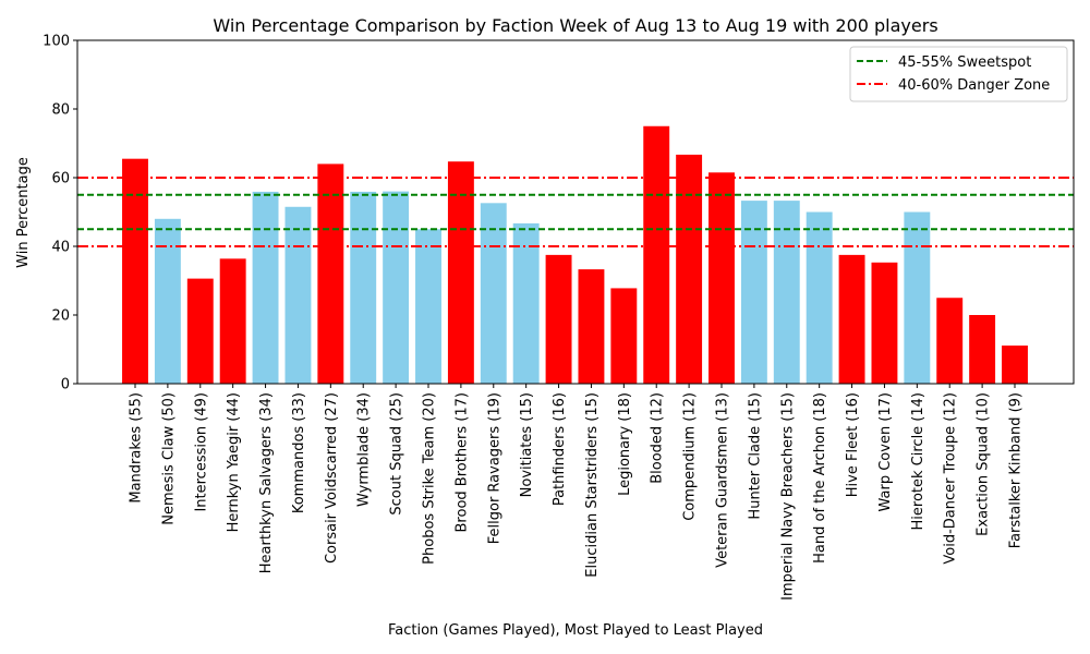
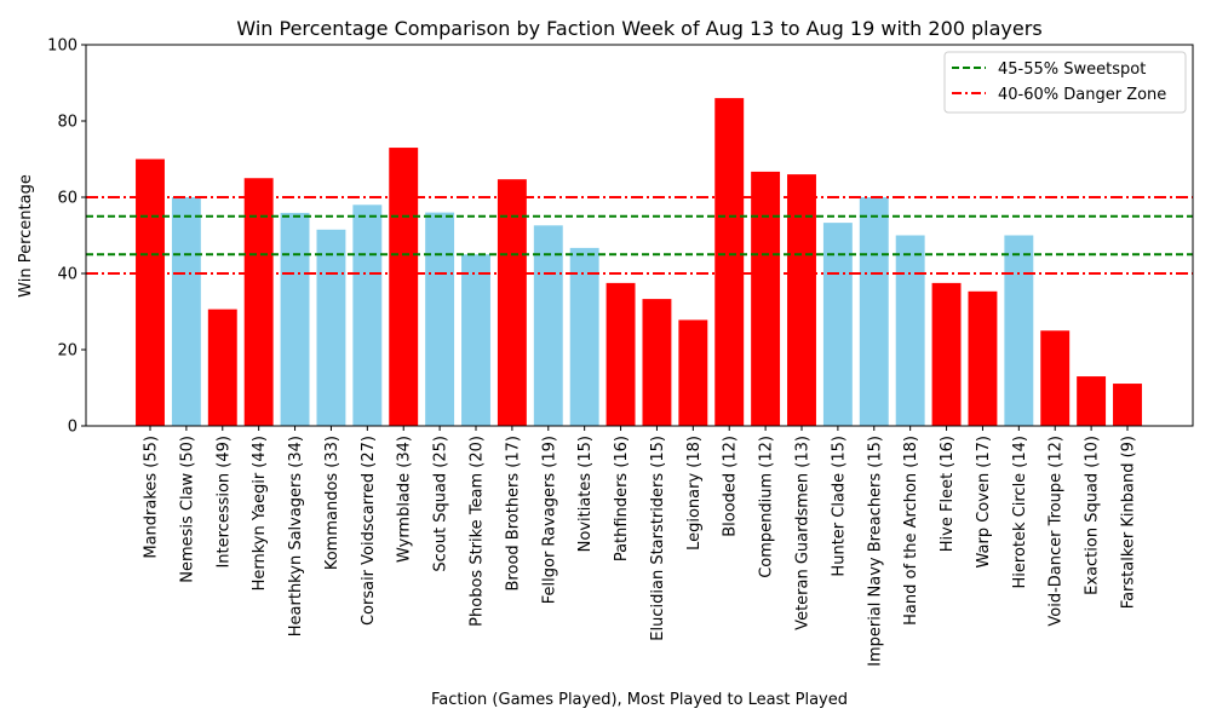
Mandrakes (55): 66 -> 70
Nemesis Claw (50): 48 -> 60
Hernkyn Yaegir (44): 36 -> 65
Corsair Voidscarred (27): 64 -> 58
Wyrmblade (34): 56 -> 73
Blooded (12): 75 -> 86
Veteran Guardsmen (13): 62 -> 66
Imperial Navy Breachers (15): 53 -> 60
Exaction Squad (10): 20 -> 13
